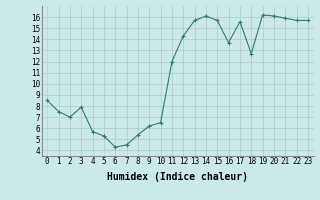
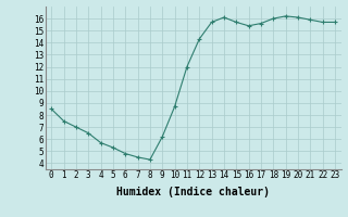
3: 7.9 -> 6.5
6: 4.3 -> 4.8
8: 5.4 -> 4.3
10: 6.5 -> 8.7
16: 13.7 -> 15.4
18: 12.7 -> 16.0
